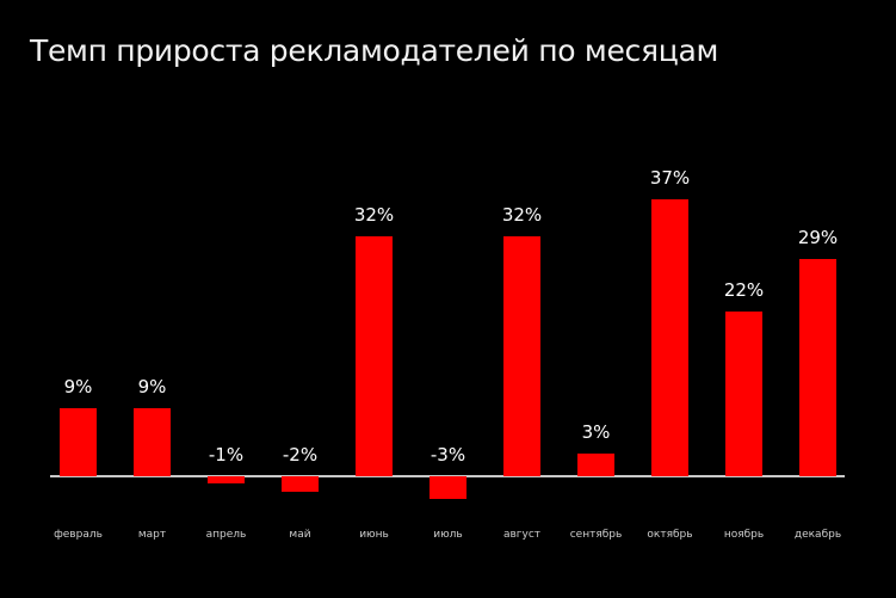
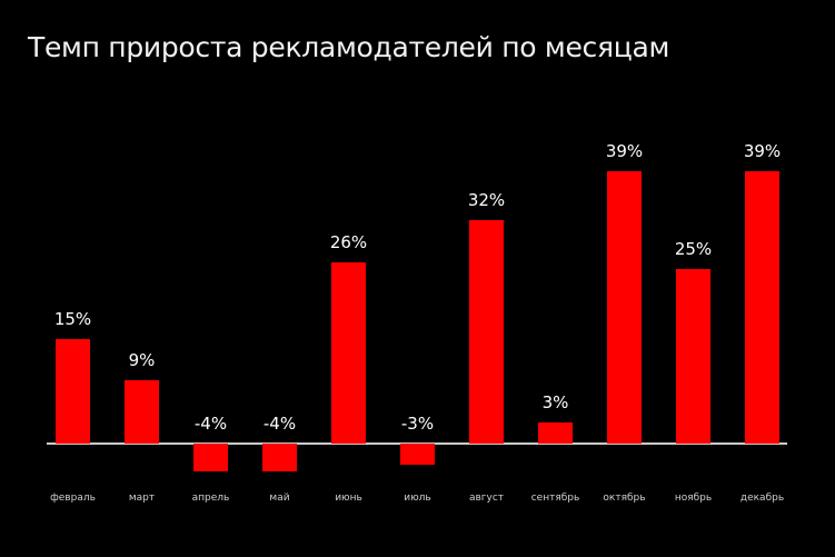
февраль: 9% -> 15%
апрель: -1% -> -4%
май: -2% -> -4%
июнь: 32% -> 26%
октябрь: 37% -> 39%
ноябрь: 22% -> 25%
декабрь: 29% -> 39%
